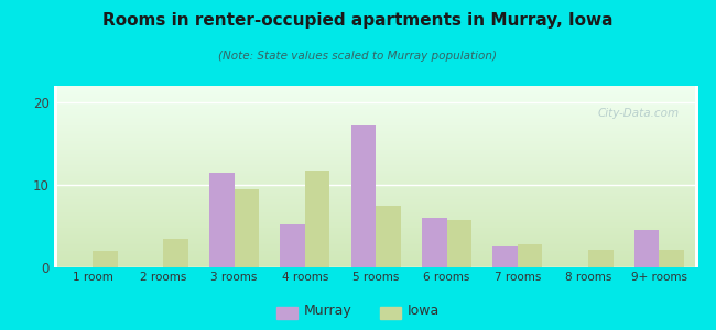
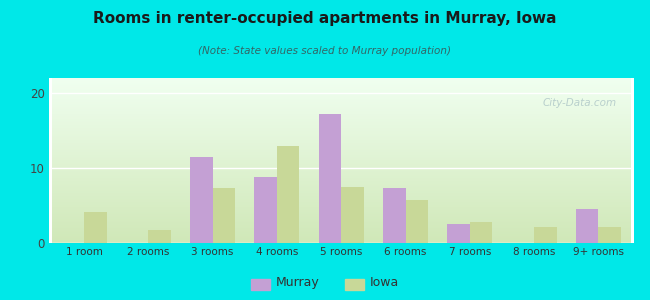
Iowa/1 room: 2.0 -> 4.2
Iowa/2 rooms: 3.5 -> 1.8
Iowa/3 rooms: 9.5 -> 7.4
Murray/4 rooms: 5.2 -> 8.8
Iowa/4 rooms: 11.8 -> 13.0
Murray/6 rooms: 6.0 -> 7.4
